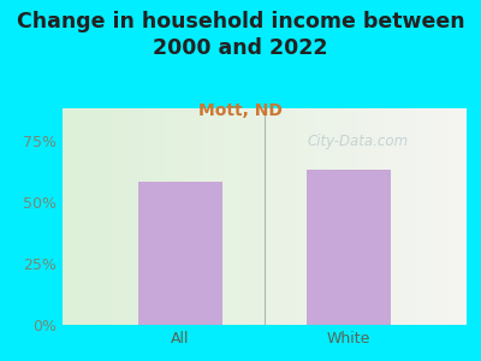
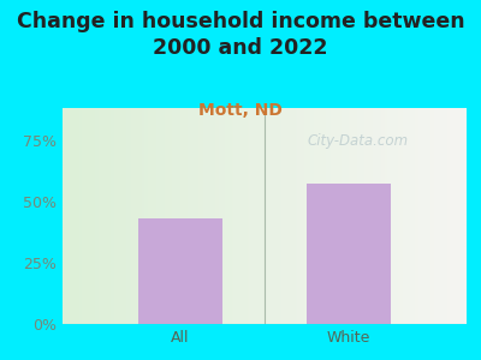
All: 58% -> 43%
White: 63% -> 57%
